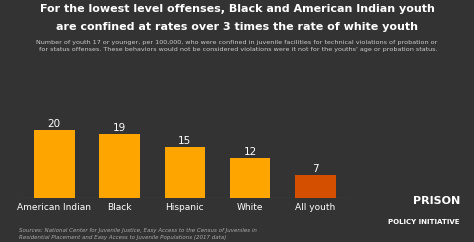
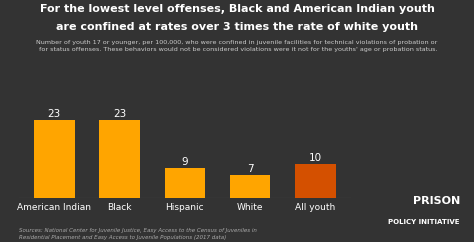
American Indian: 20 -> 23
Black: 19 -> 23
Hispanic: 15 -> 9
White: 12 -> 7
All youth: 7 -> 10
